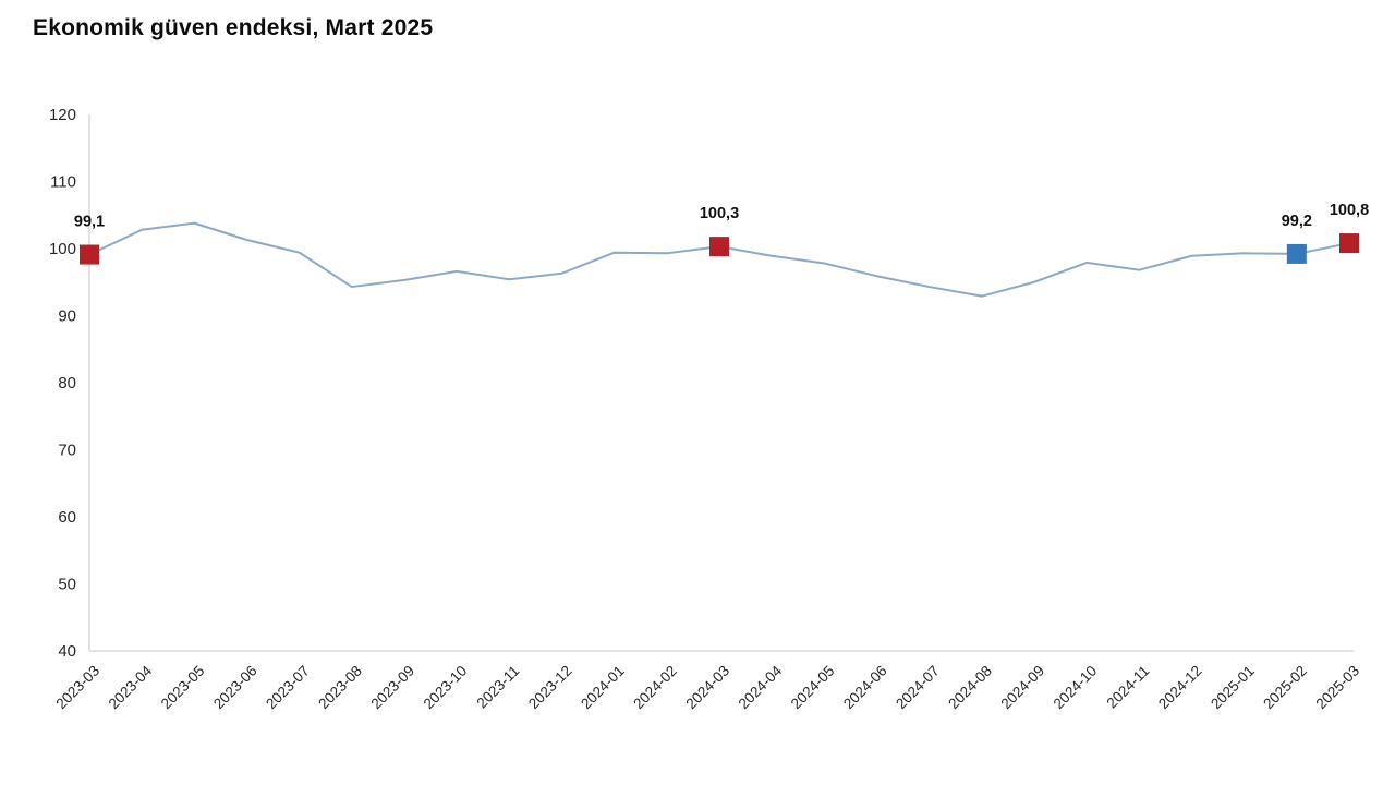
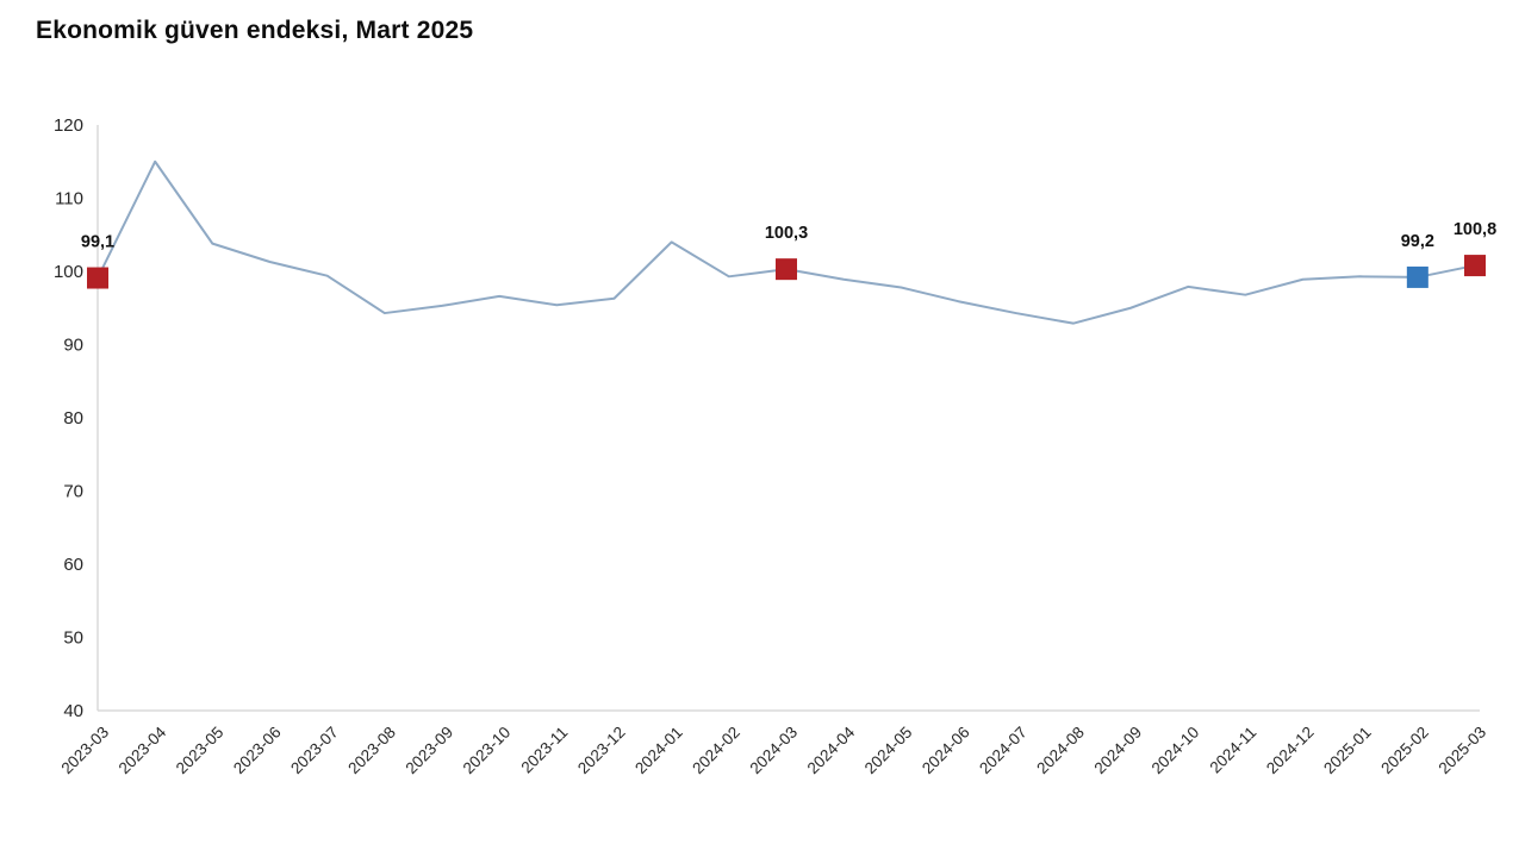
2023-04: 103 -> 115
2024-01: 99 -> 104
